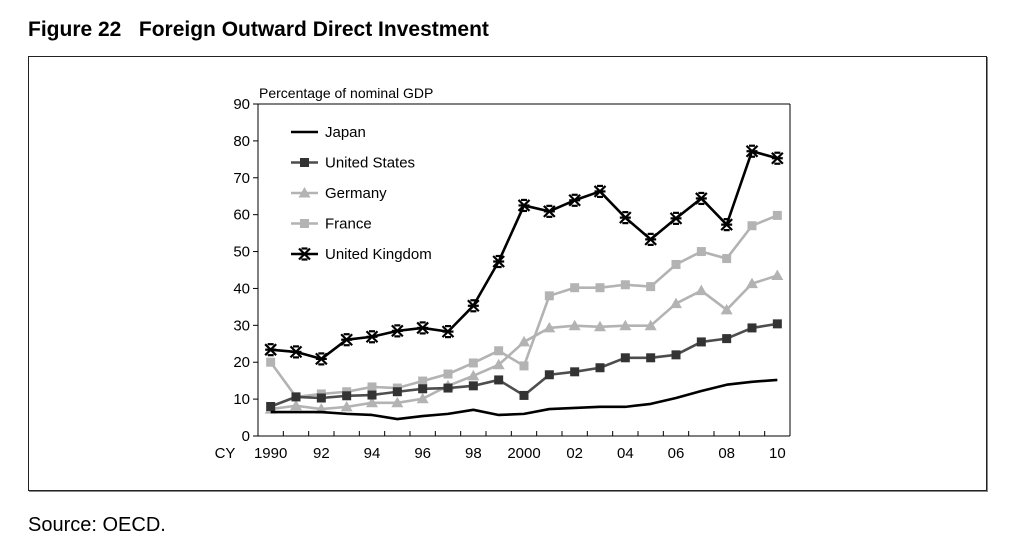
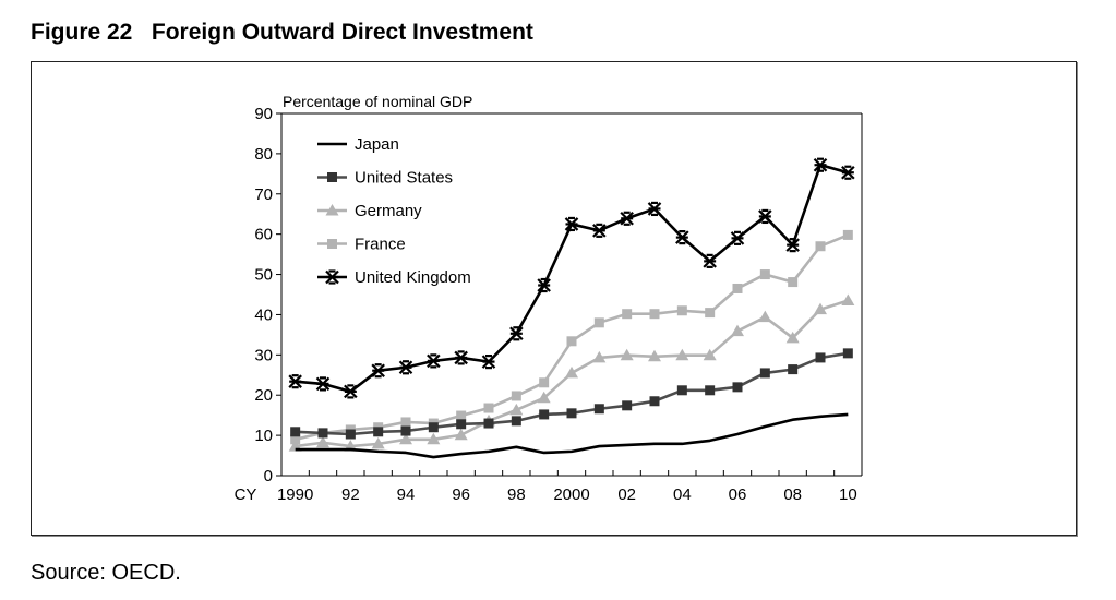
United States/1990: 8 -> 11
France/1990: 20 -> 9
United States/2000: 11 -> 16
France/2000: 19 -> 33
